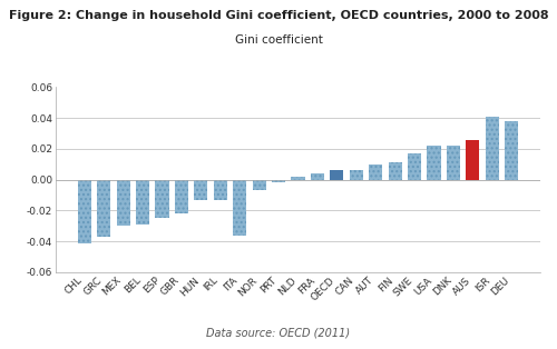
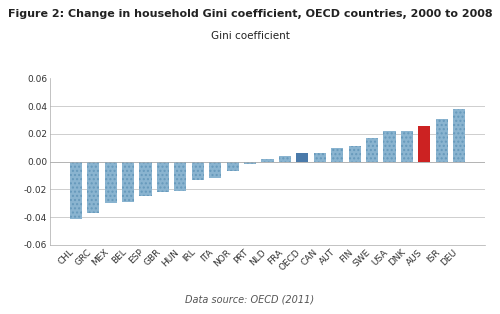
HUN: -0.013 -> -0.021
ITA: -0.036 -> -0.012
ISR: 0.041 -> 0.031
